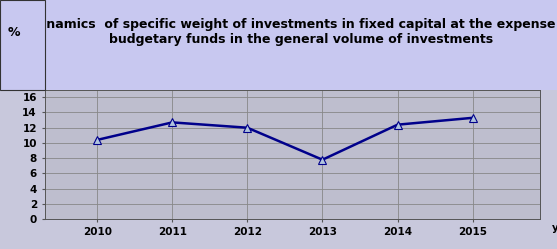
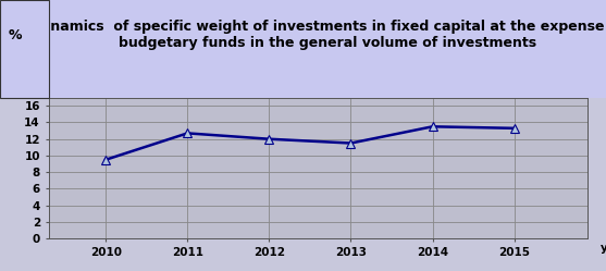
2010: 10.4 -> 9.5
2013: 7.8 -> 11.5
2014: 12.4 -> 13.5
